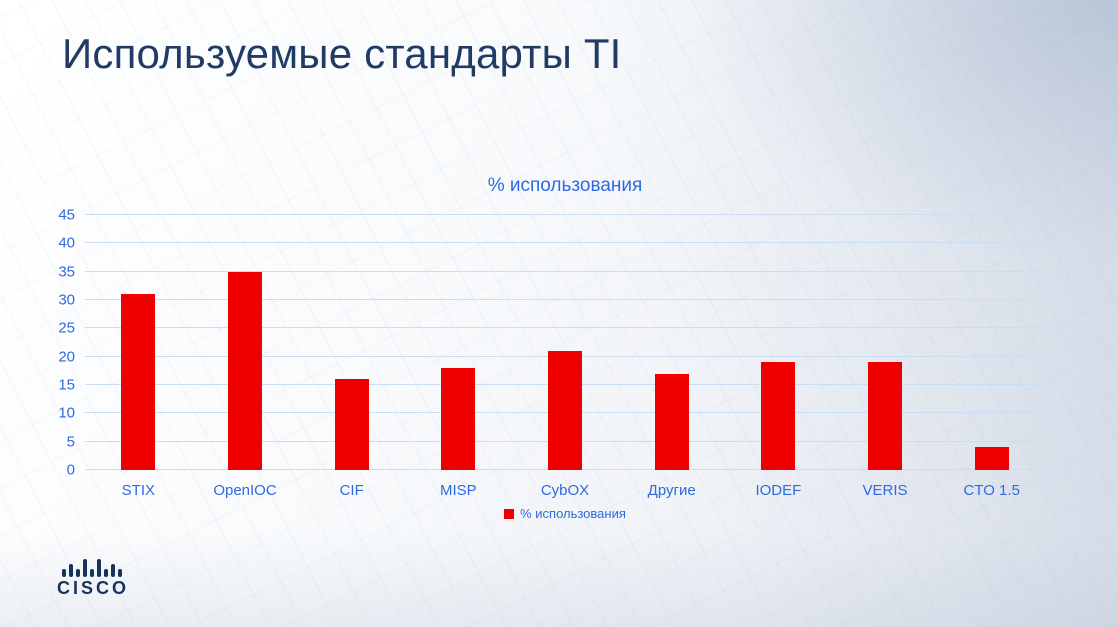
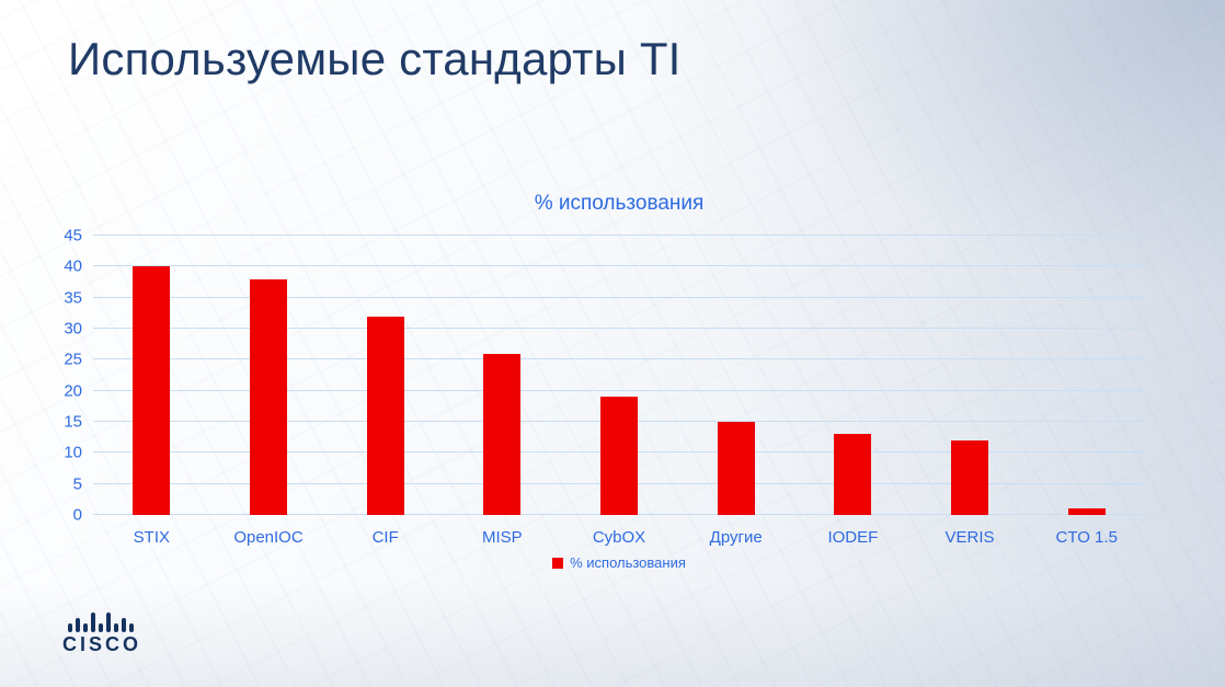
STIX: 31 -> 40
OpenIOC: 35 -> 38
CIF: 16 -> 32
MISP: 18 -> 26
CybOX: 21 -> 19
Другие: 17 -> 15
IODEF: 19 -> 13
VERIS: 19 -> 12
CTO 1.5: 4 -> 1
